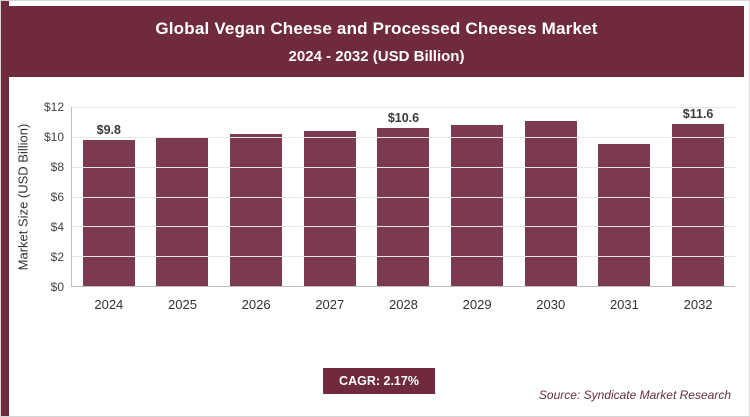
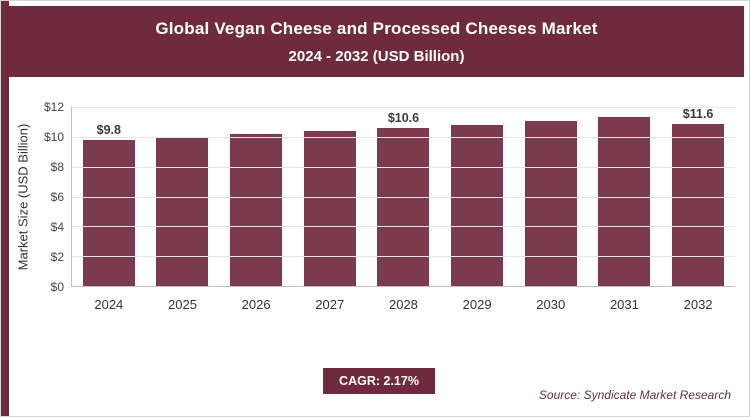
2031: $9.5 -> $11.3
